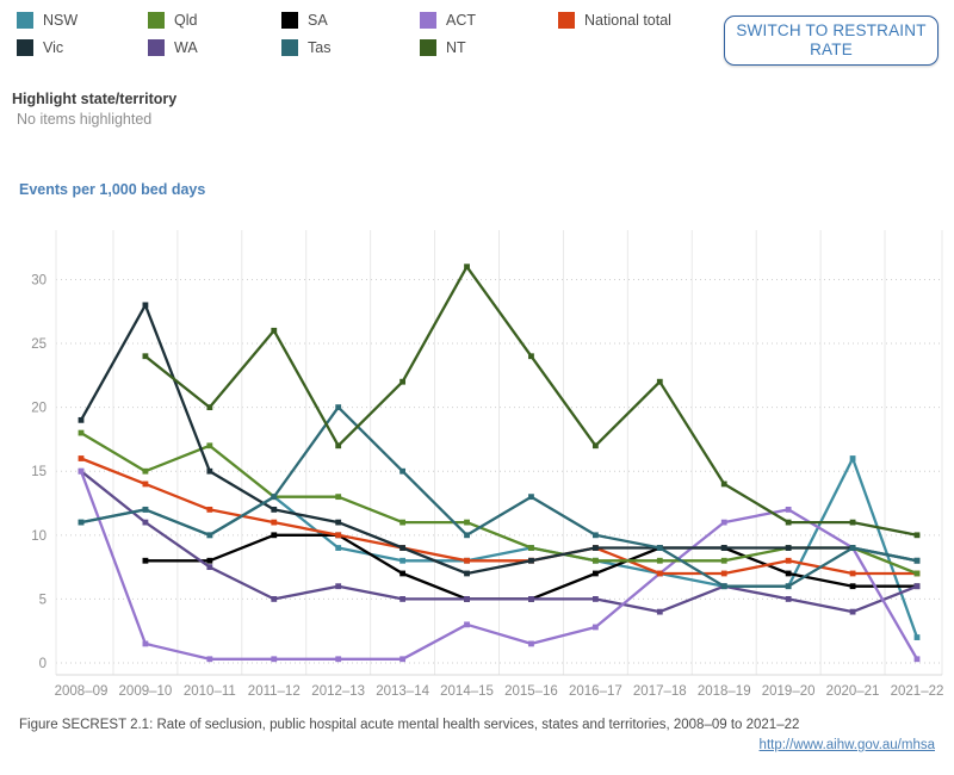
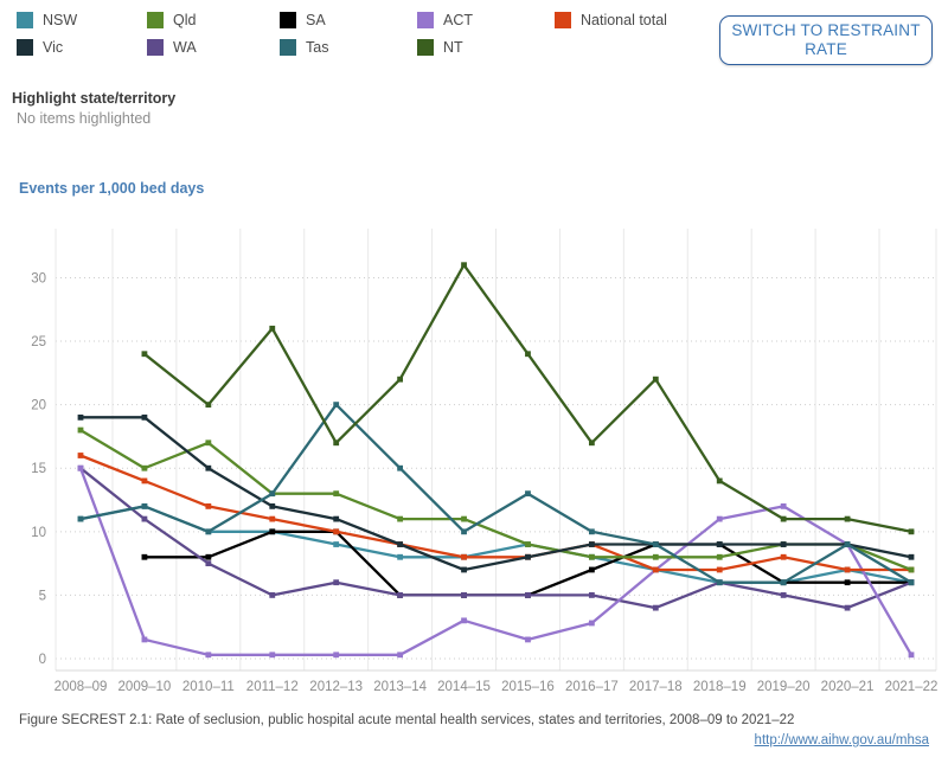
Vic/2009–10: 28 -> 19
NSW/2011–12: 13 -> 10
SA/2013–14: 7 -> 5
SA/2019–20: 7 -> 6
NSW/2020–21: 16 -> 7
NSW/2021–22: 2 -> 6
Tas/2021–22: 8 -> 6
